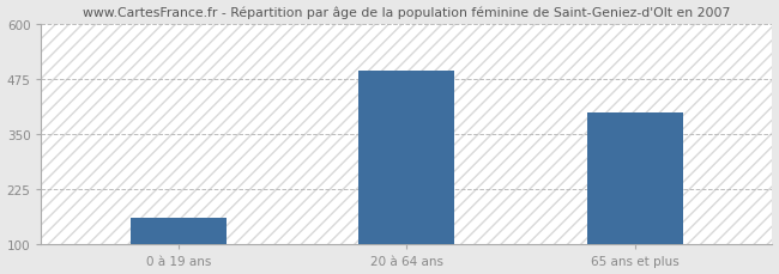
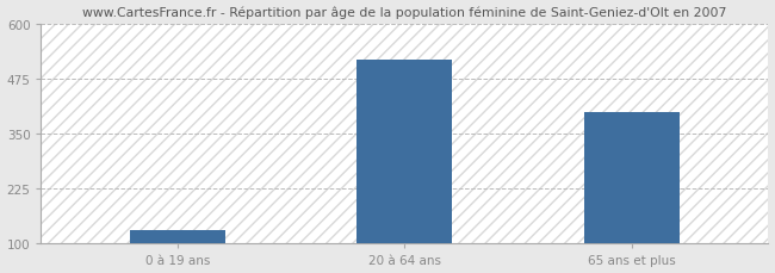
0 à 19 ans: 160 -> 130
20 à 64 ans: 493 -> 520
